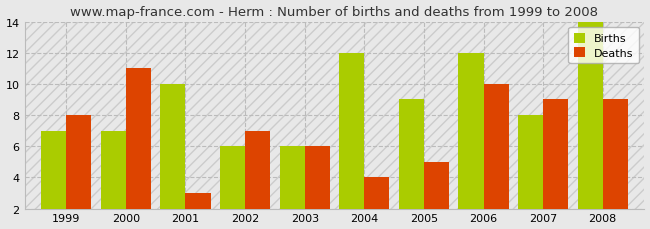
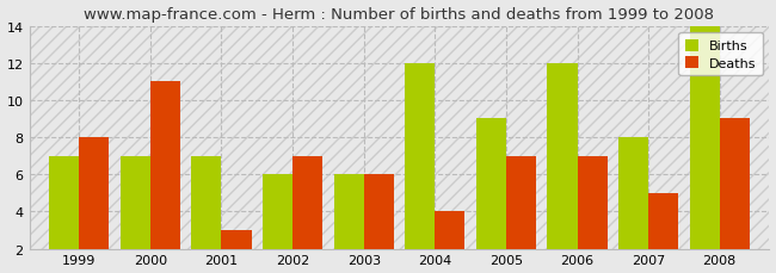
Births/2001: 10 -> 7
Deaths/2005: 5 -> 7
Deaths/2006: 10 -> 7
Deaths/2007: 9 -> 5
